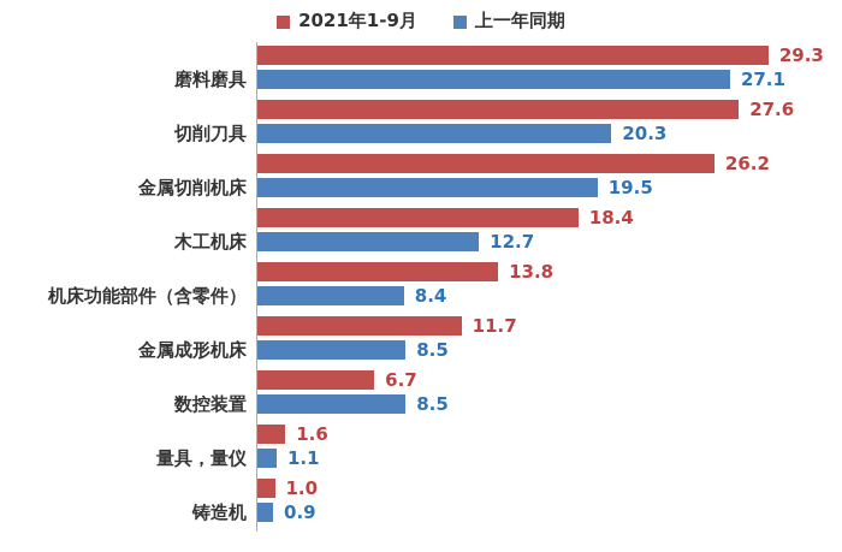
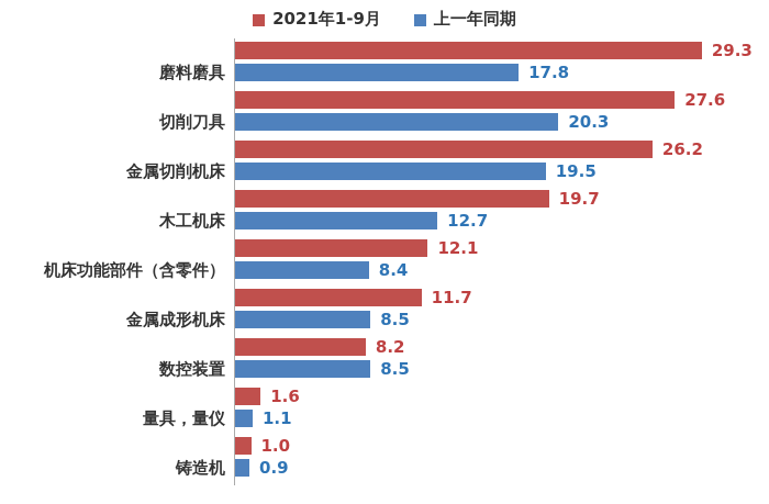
上一年同期/磨料磨具: 27.1 -> 17.8
2021年1-9月/木工机床: 18.4 -> 19.7
2021年1-9月/机床功能部件（含零件）: 13.8 -> 12.1
2021年1-9月/数控装置: 6.7 -> 8.2
